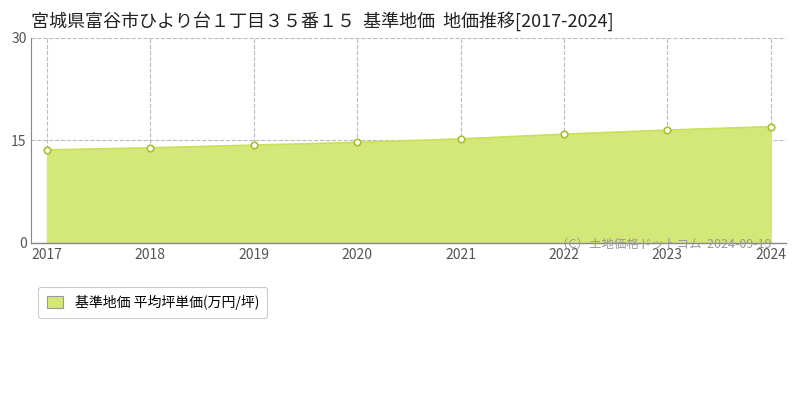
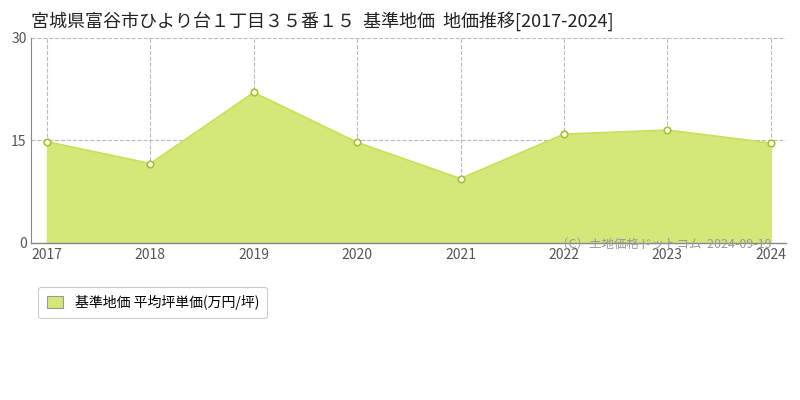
2017: 13.6 -> 14.8
2018: 13.9 -> 11.6
2019: 14.3 -> 22.0
2021: 15.2 -> 9.4
2024: 17.0 -> 14.6
